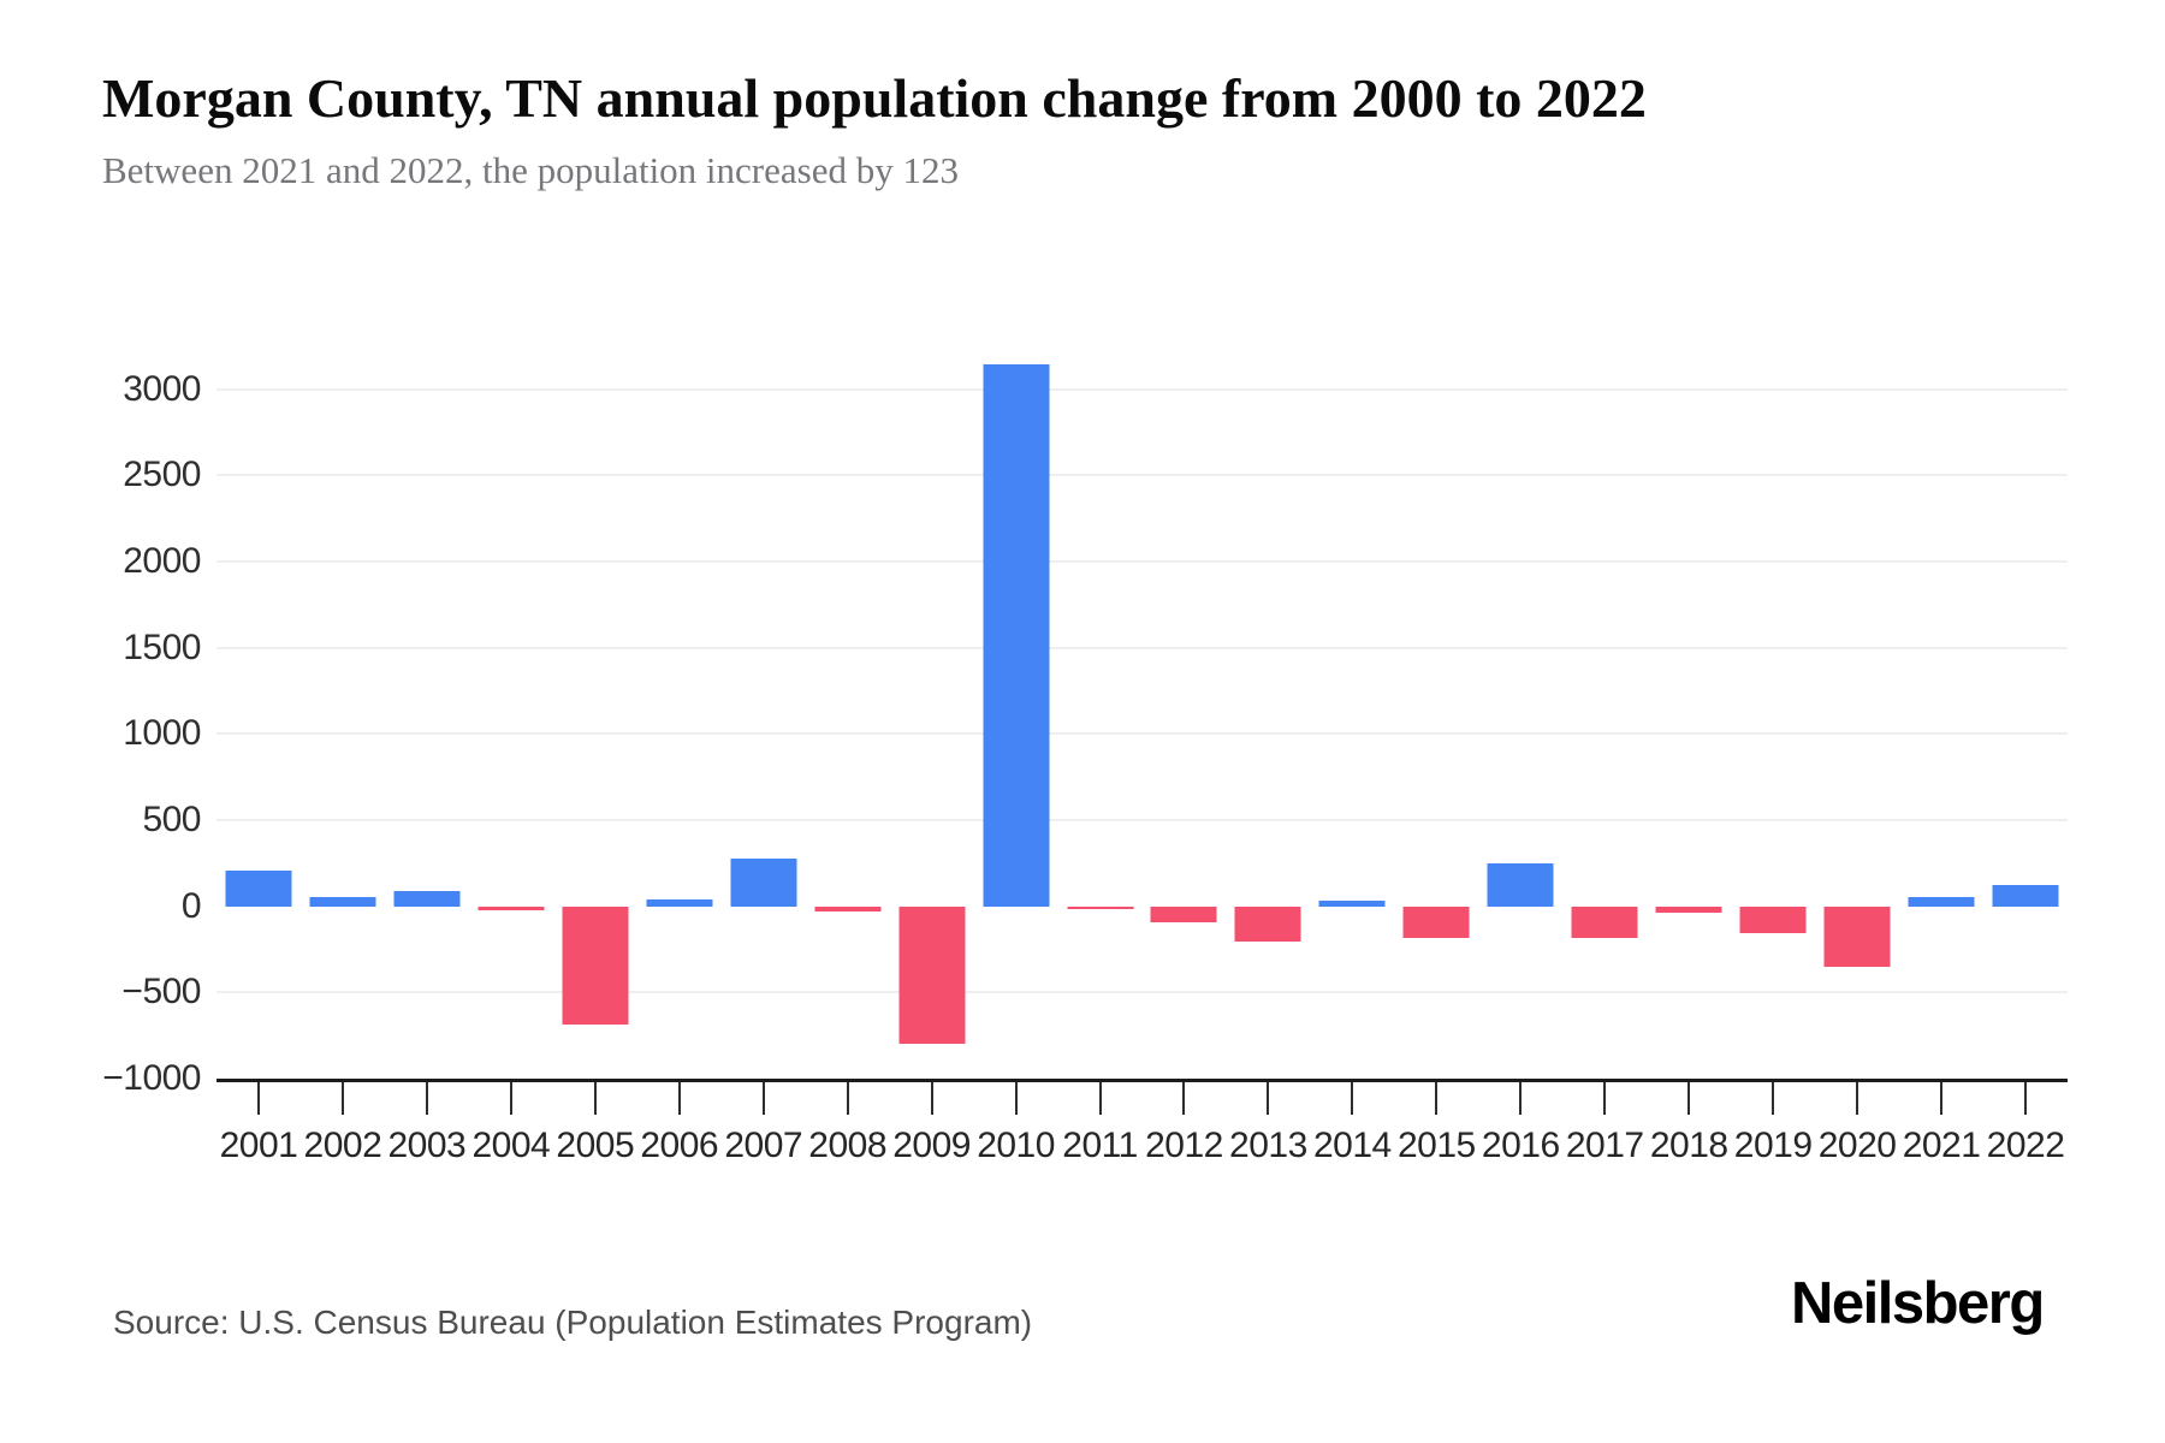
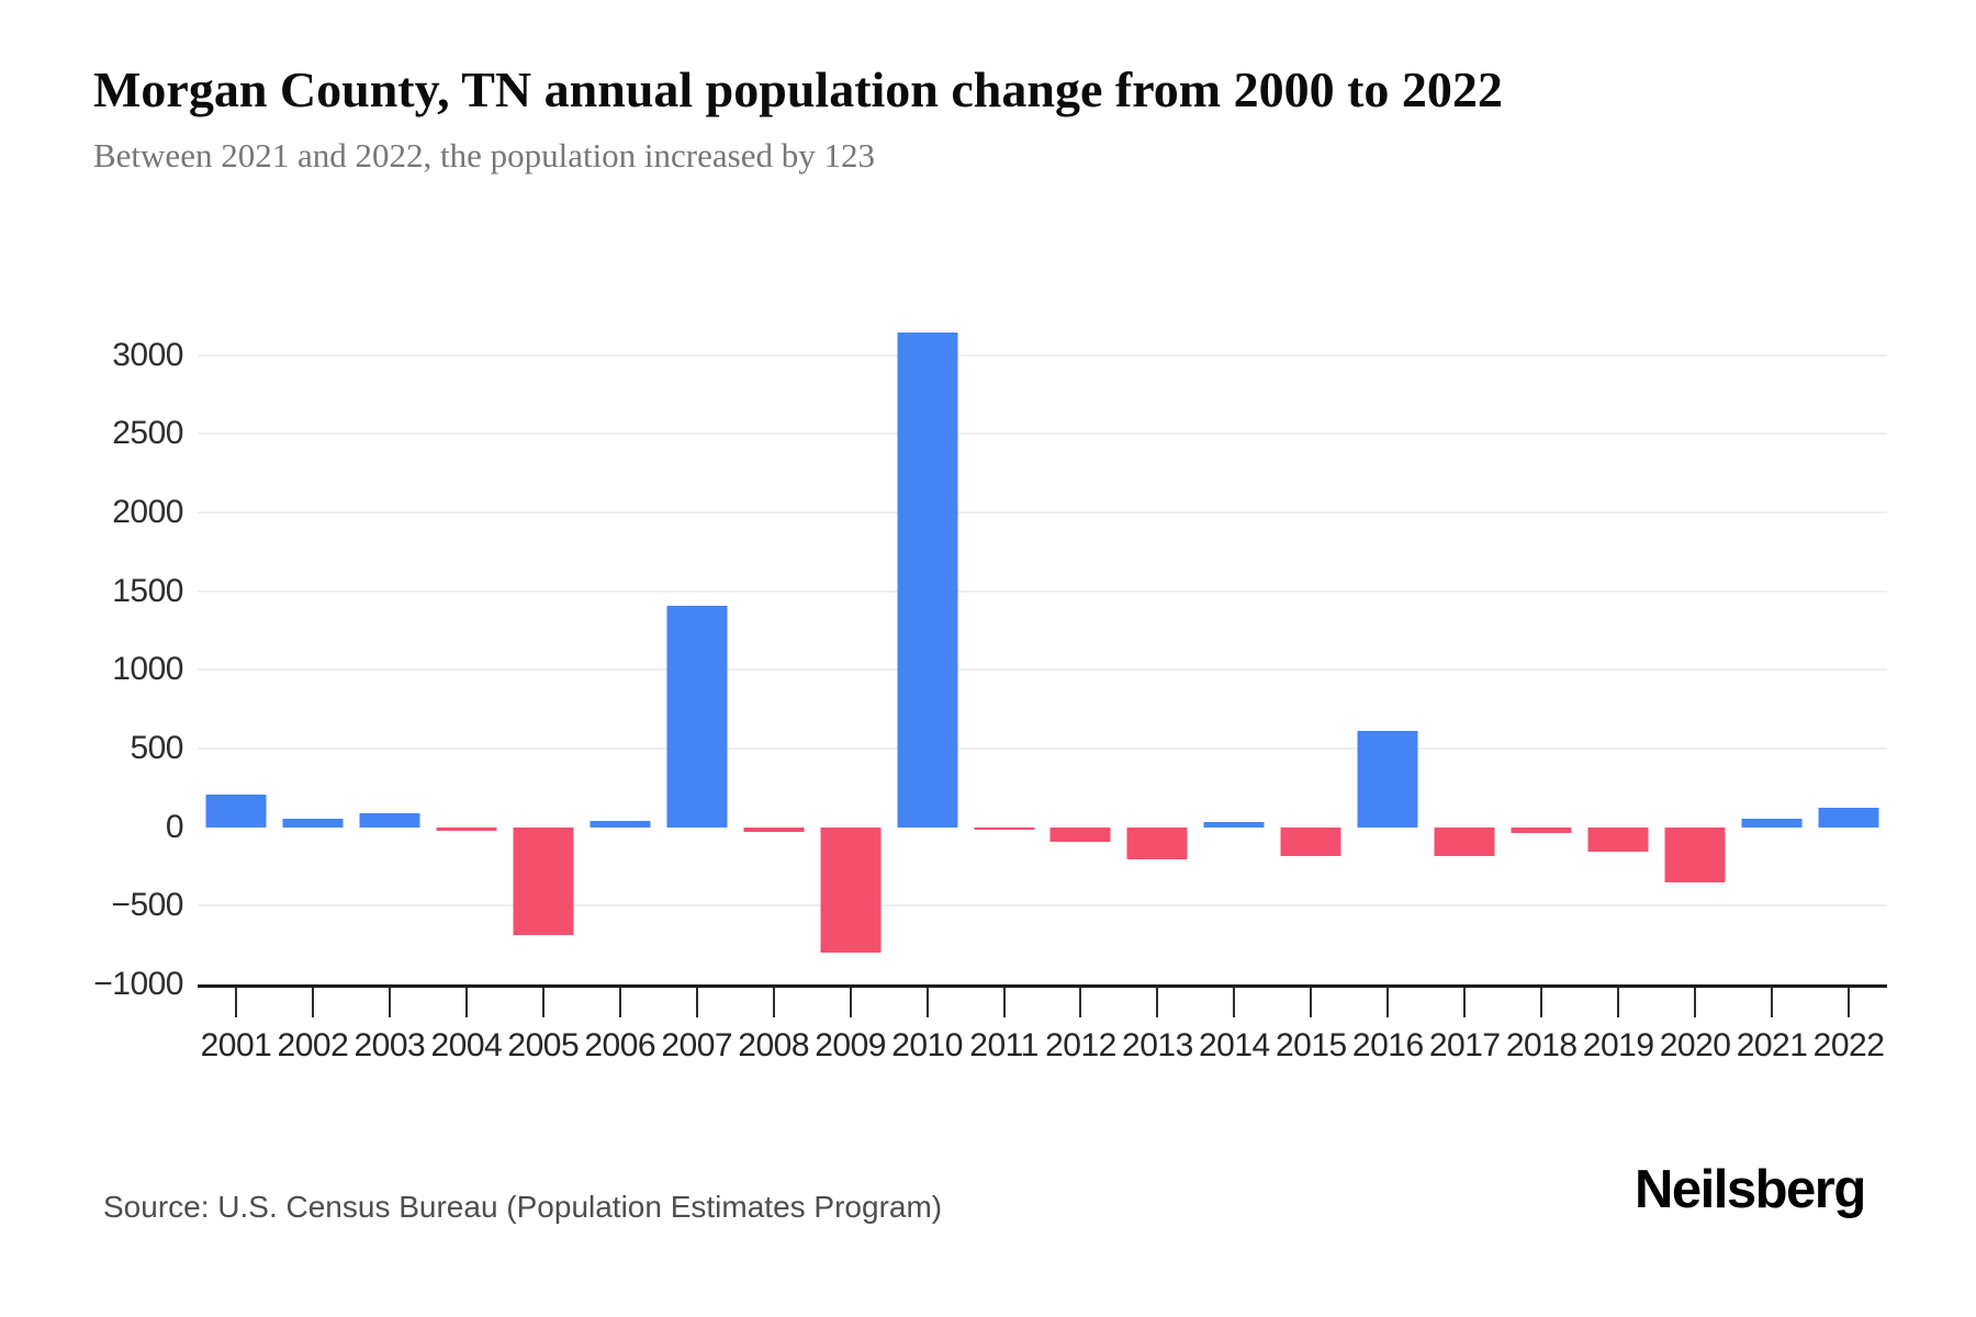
2007: 280 -> 1410
2016: 250 -> 610
